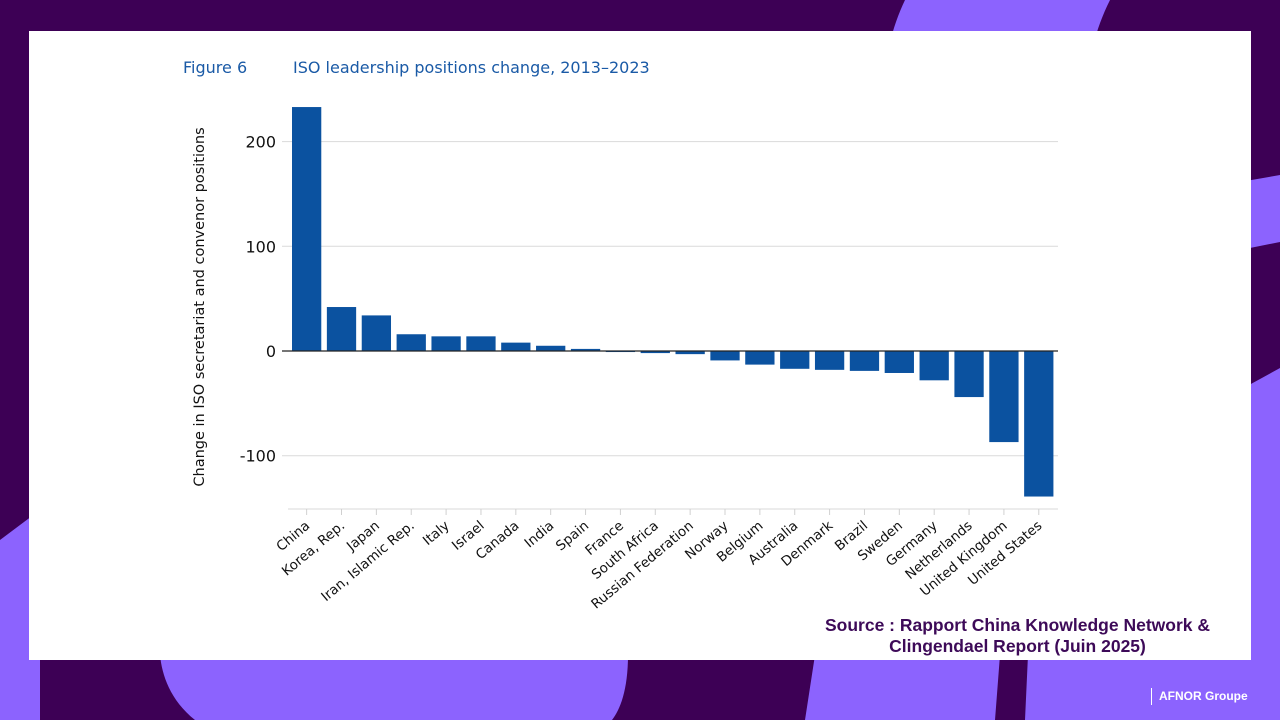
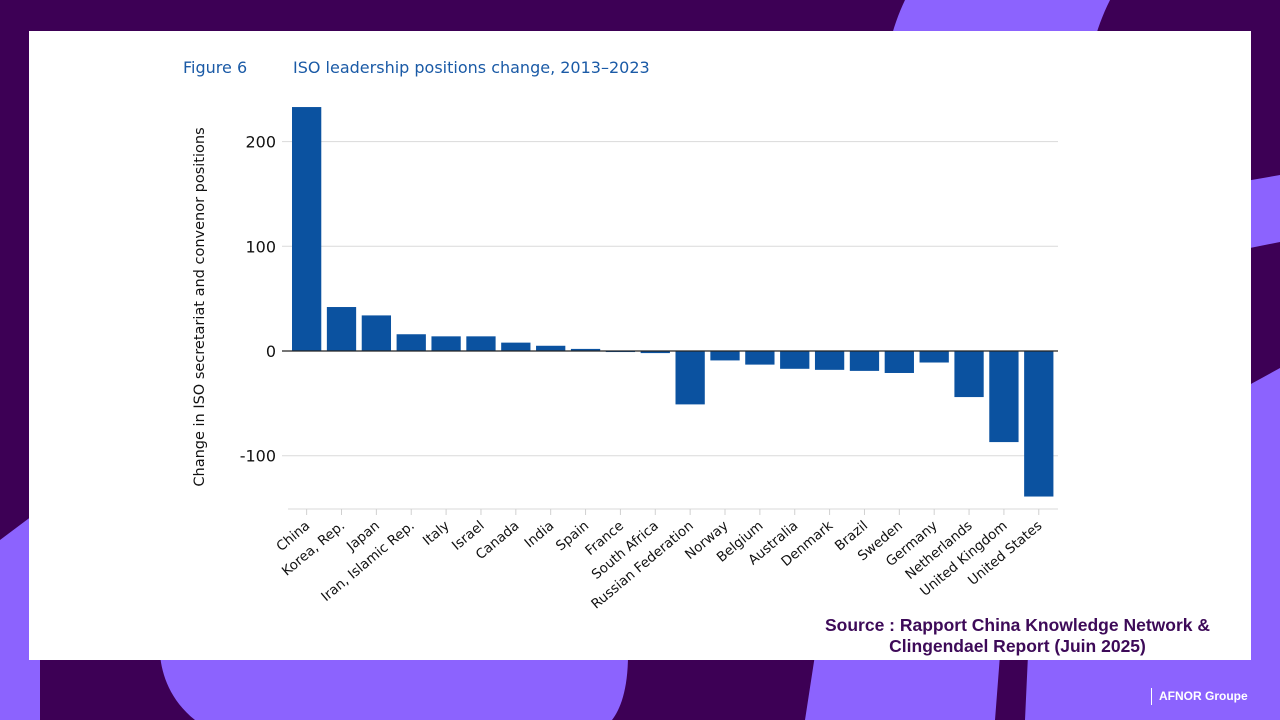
Russian Federation: -3 -> -51
Germany: -28 -> -11
